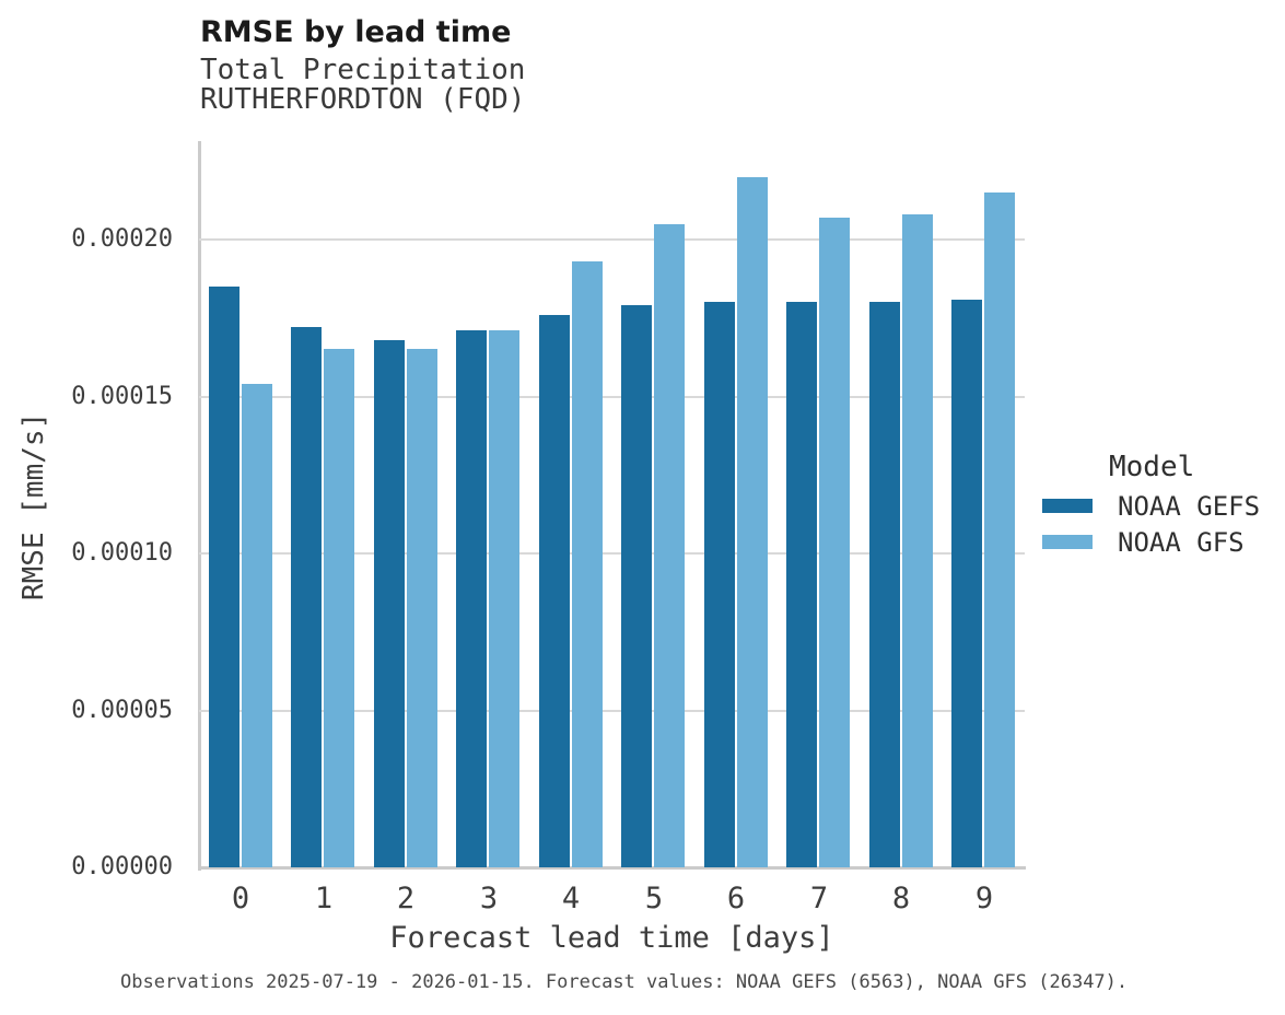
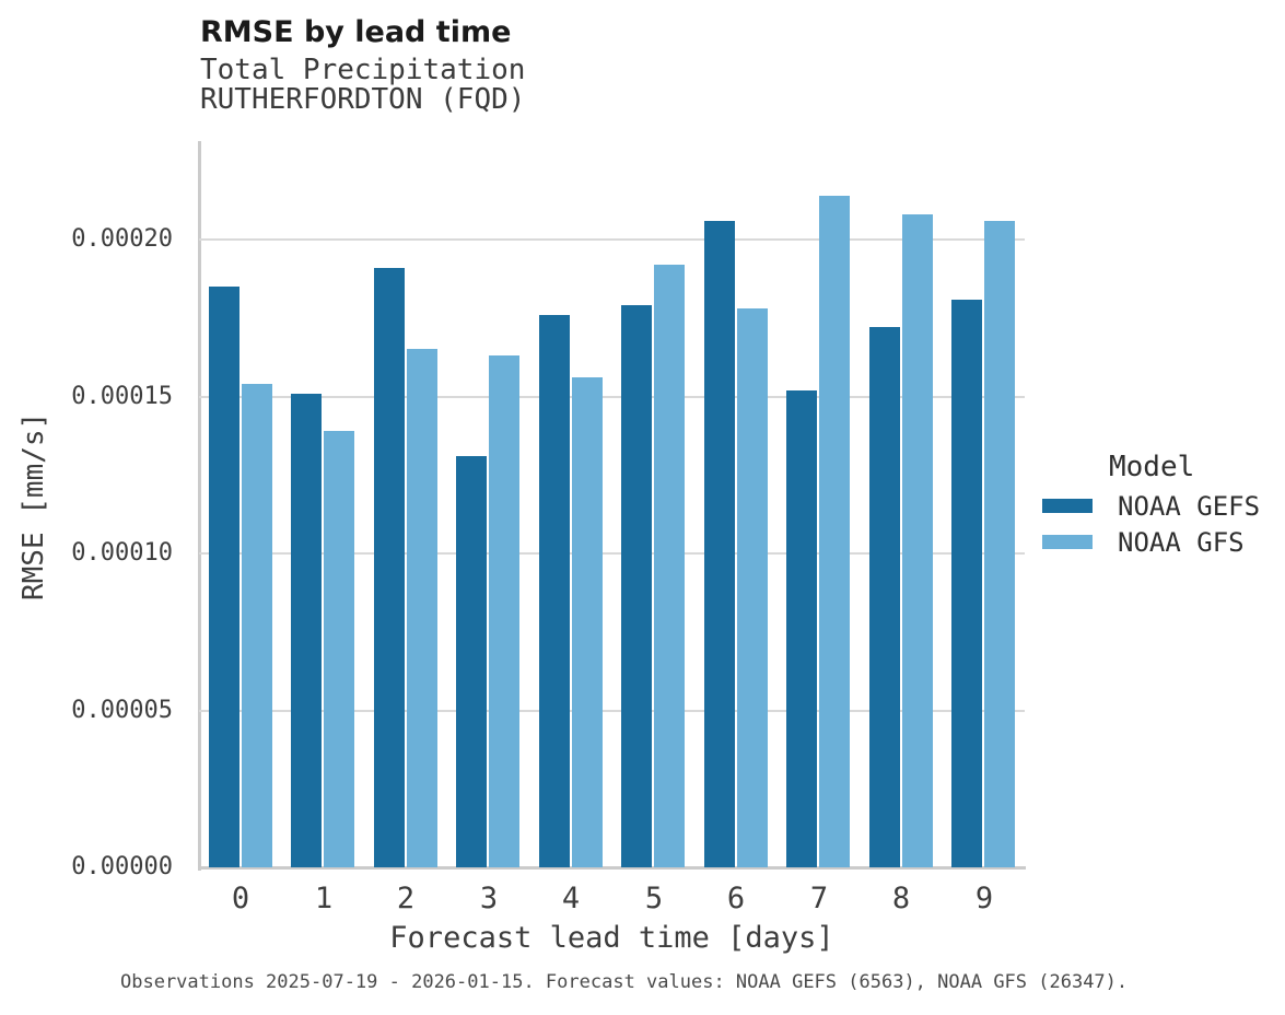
NOAA GEFS/1: 0.000172 -> 0.000151
NOAA GFS/1: 0.000165 -> 0.000139
NOAA GEFS/2: 0.000168 -> 0.000191
NOAA GEFS/3: 0.000171 -> 0.000131
NOAA GFS/3: 0.000171 -> 0.000163
NOAA GFS/4: 0.000193 -> 0.000156
NOAA GFS/5: 0.000205 -> 0.000192
NOAA GEFS/6: 0.000180 -> 0.000206
NOAA GFS/6: 0.000220 -> 0.000178
NOAA GEFS/7: 0.000180 -> 0.000152
NOAA GFS/7: 0.000207 -> 0.000214
NOAA GEFS/8: 0.000180 -> 0.000172
NOAA GFS/9: 0.000215 -> 0.000206
